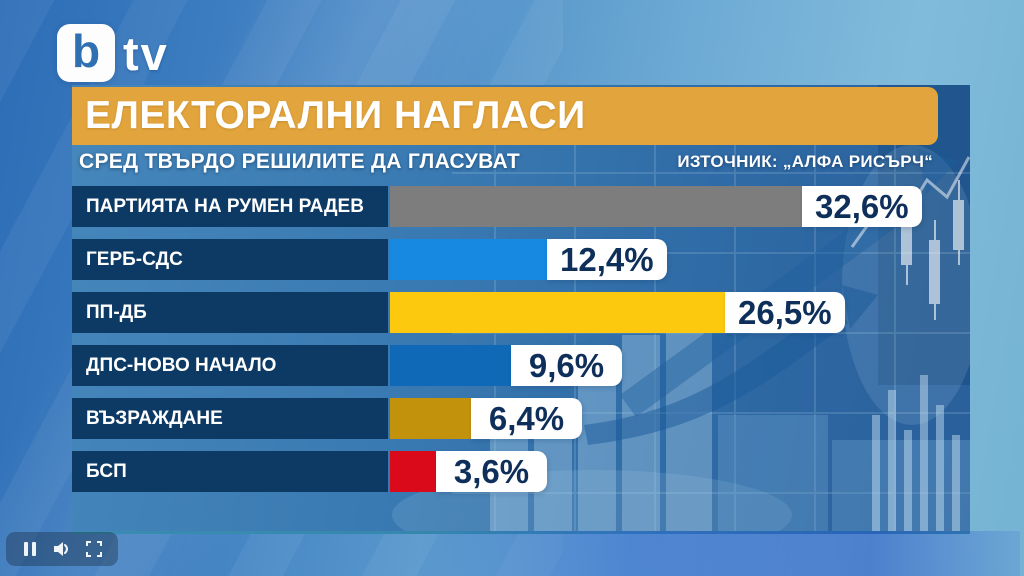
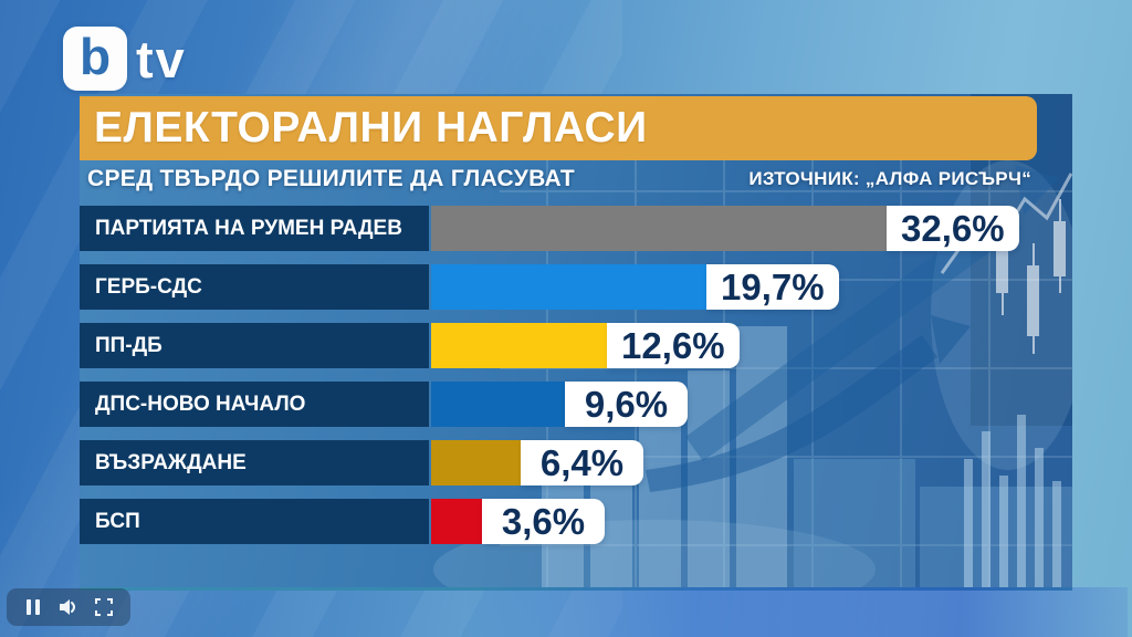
ГЕРБ-СДС: 12,4% -> 19,7%
ПП-ДБ: 26,5% -> 12,6%
